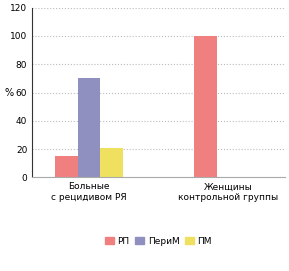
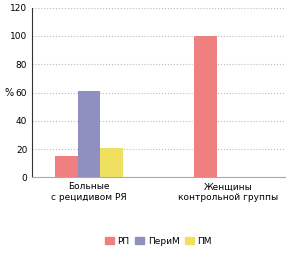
ПериМ/Больные с рецидивом РЯ: 70 -> 61
